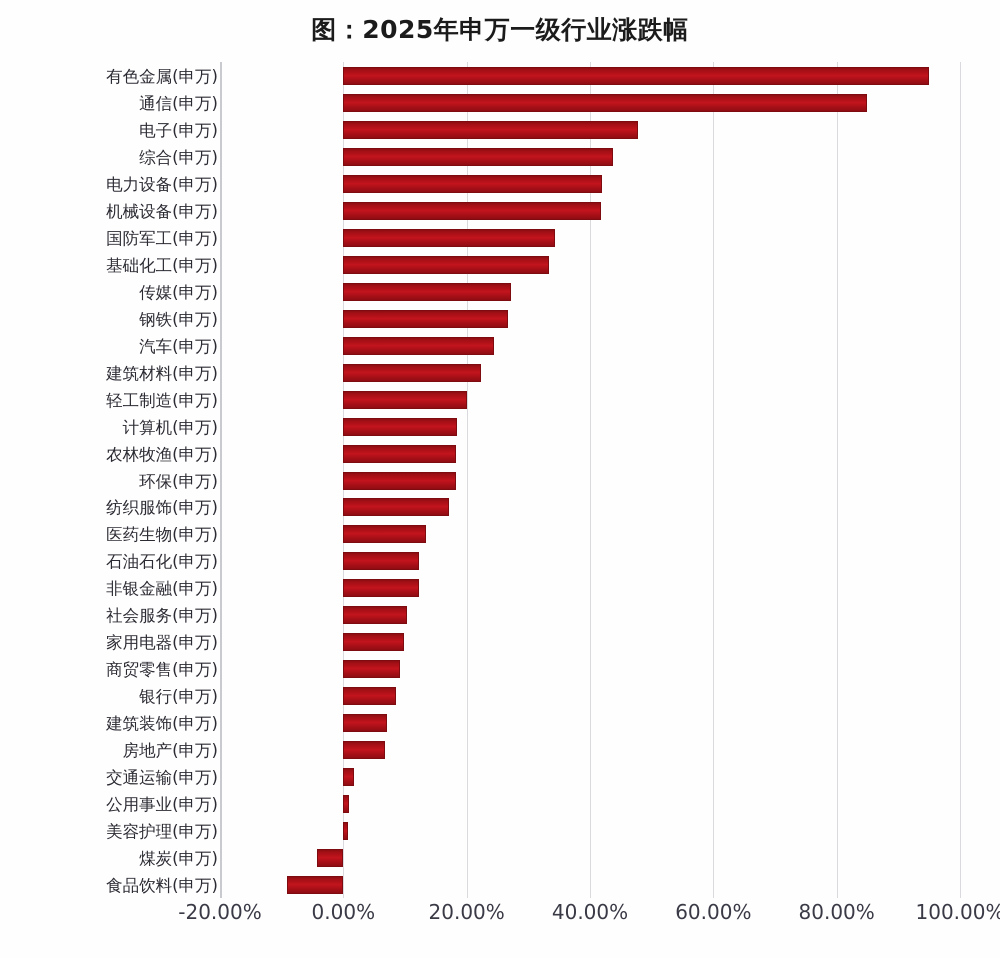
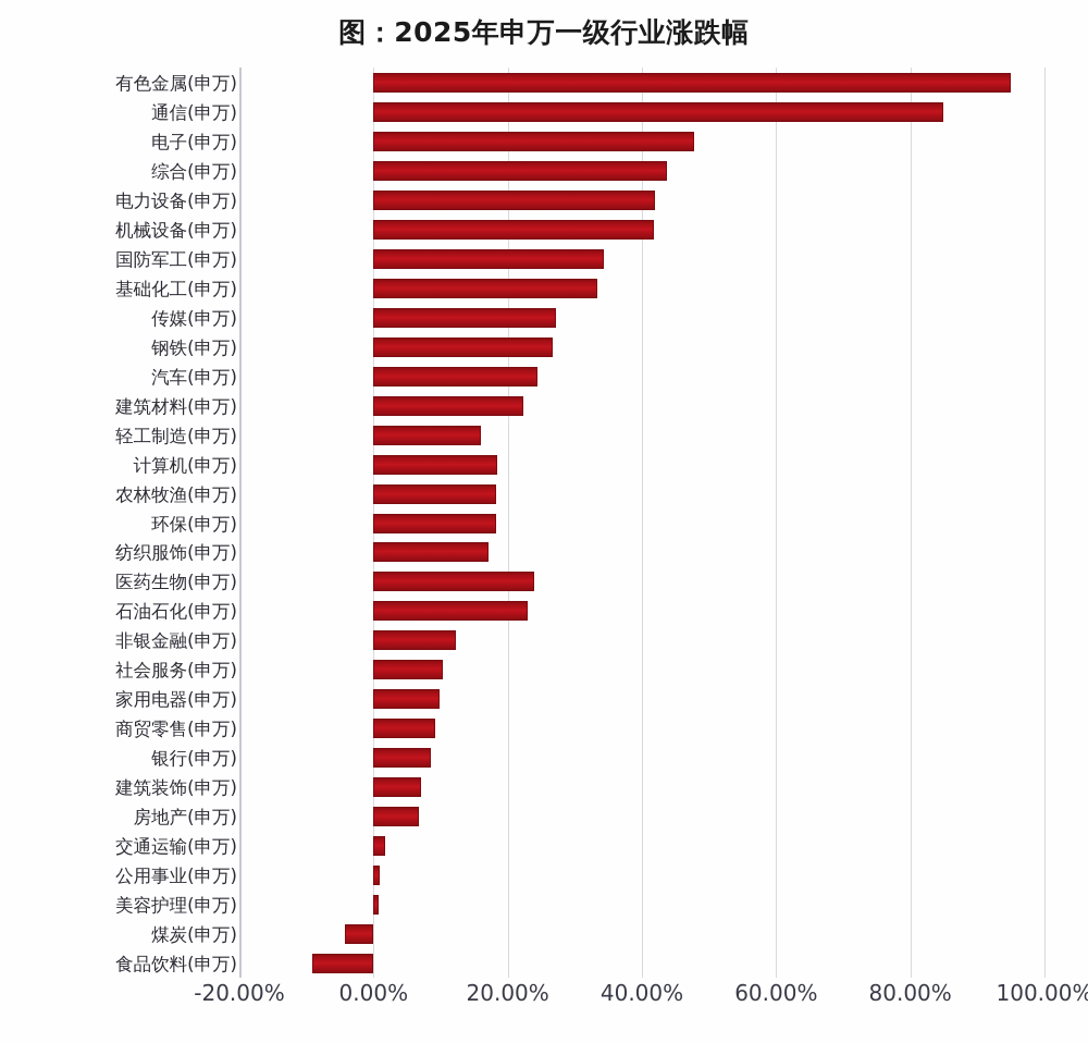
轻工制造(申万): 20% -> 16%
医药生物(申万): 13% -> 24%
石油石化(申万): 12% -> 23%
